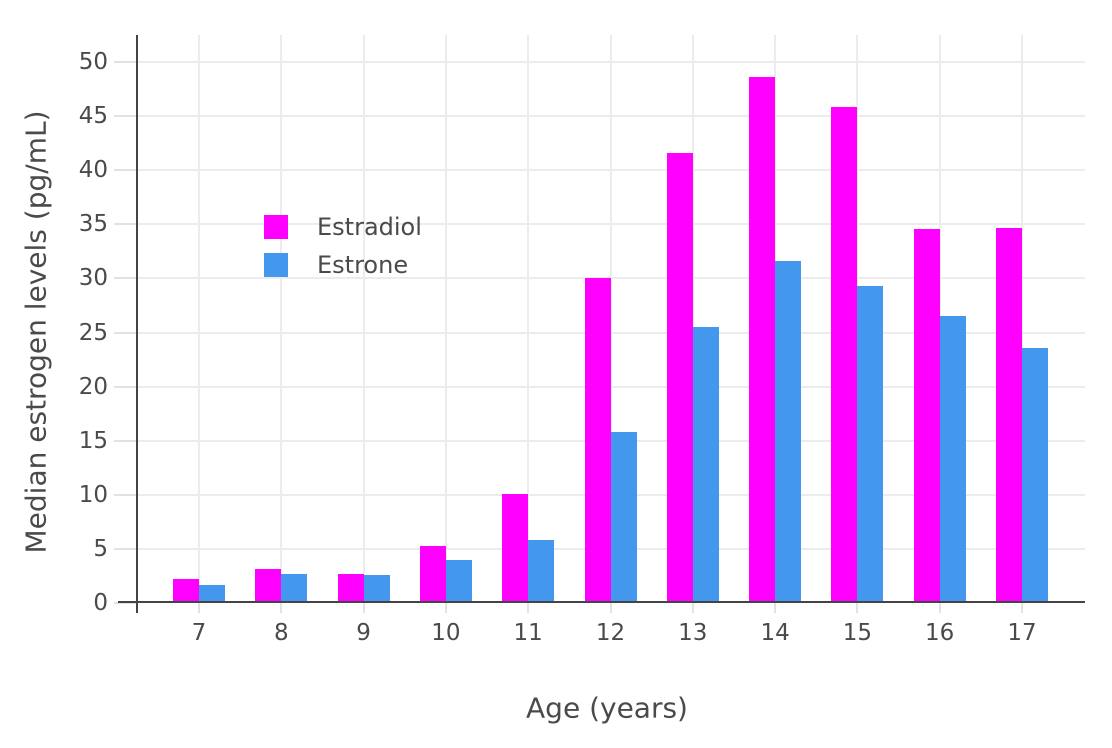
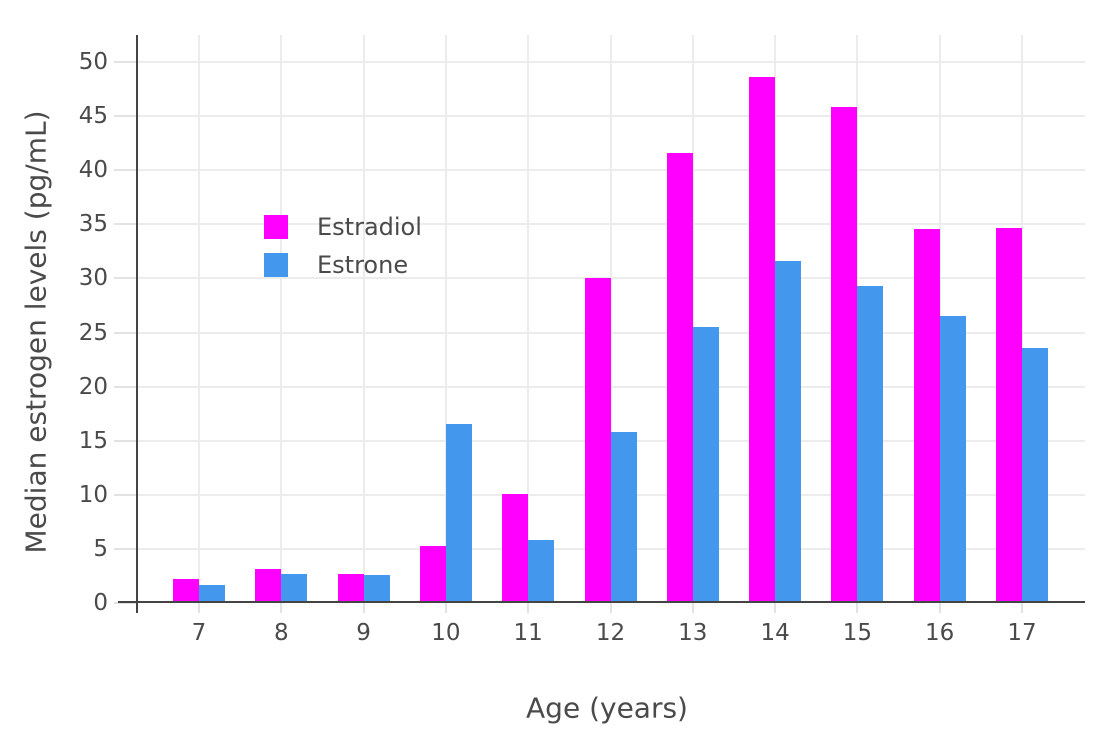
Estrone/10: 4.0 -> 16.5
